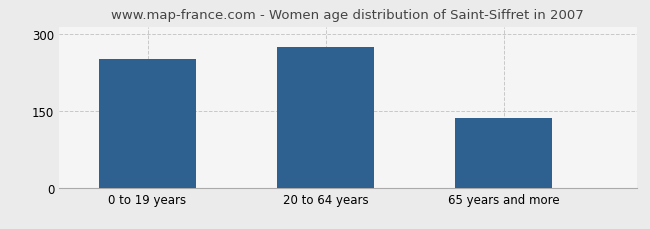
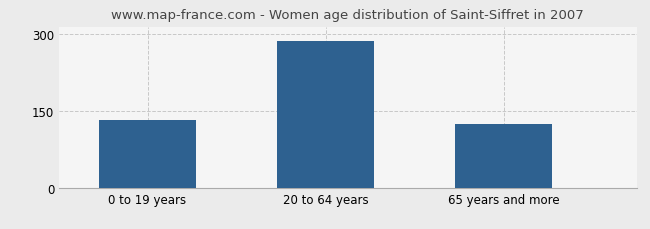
0 to 19 years: 252 -> 133
20 to 64 years: 276 -> 287
65 years and more: 136 -> 124
